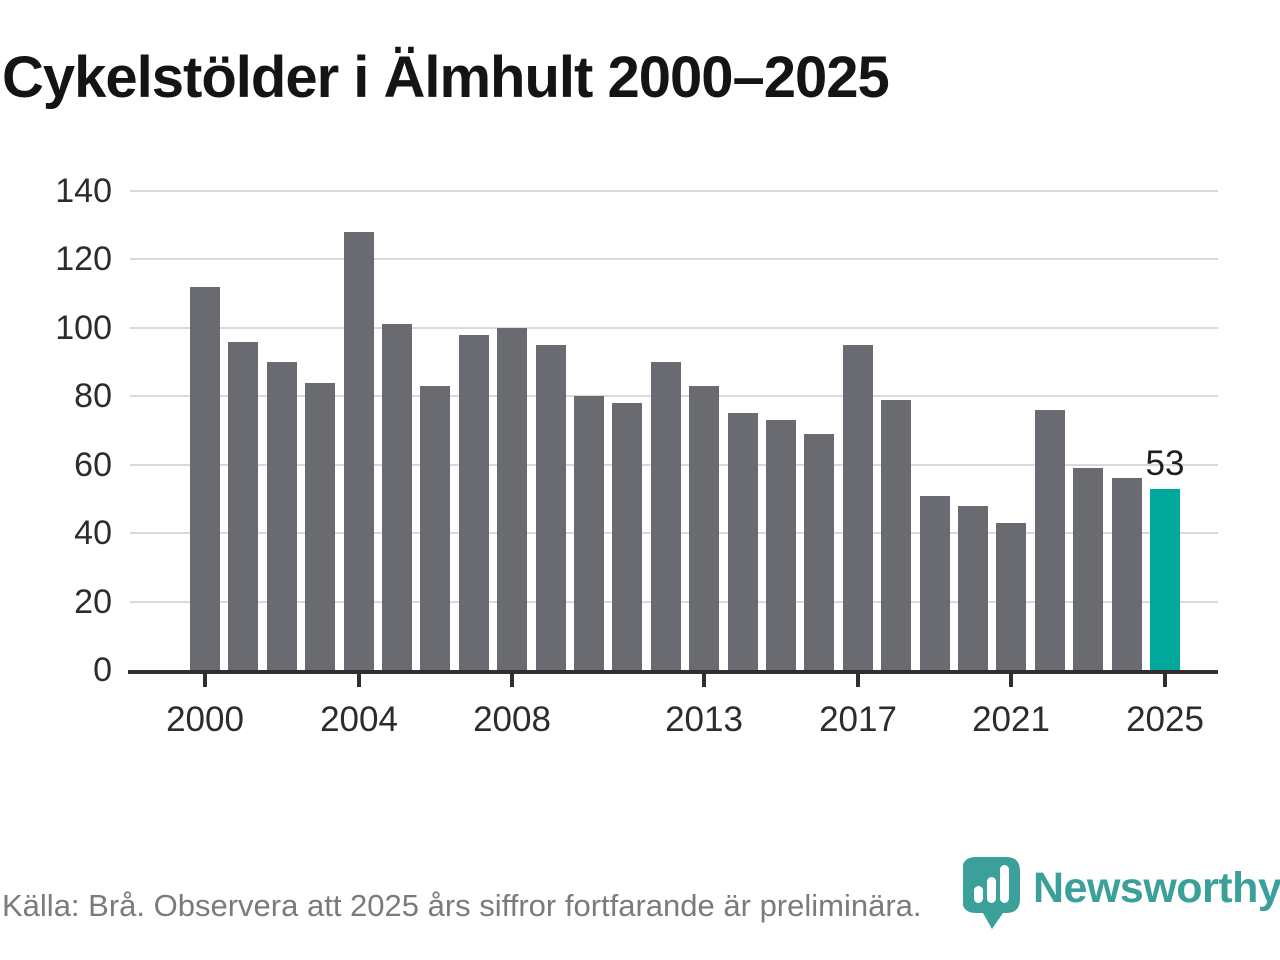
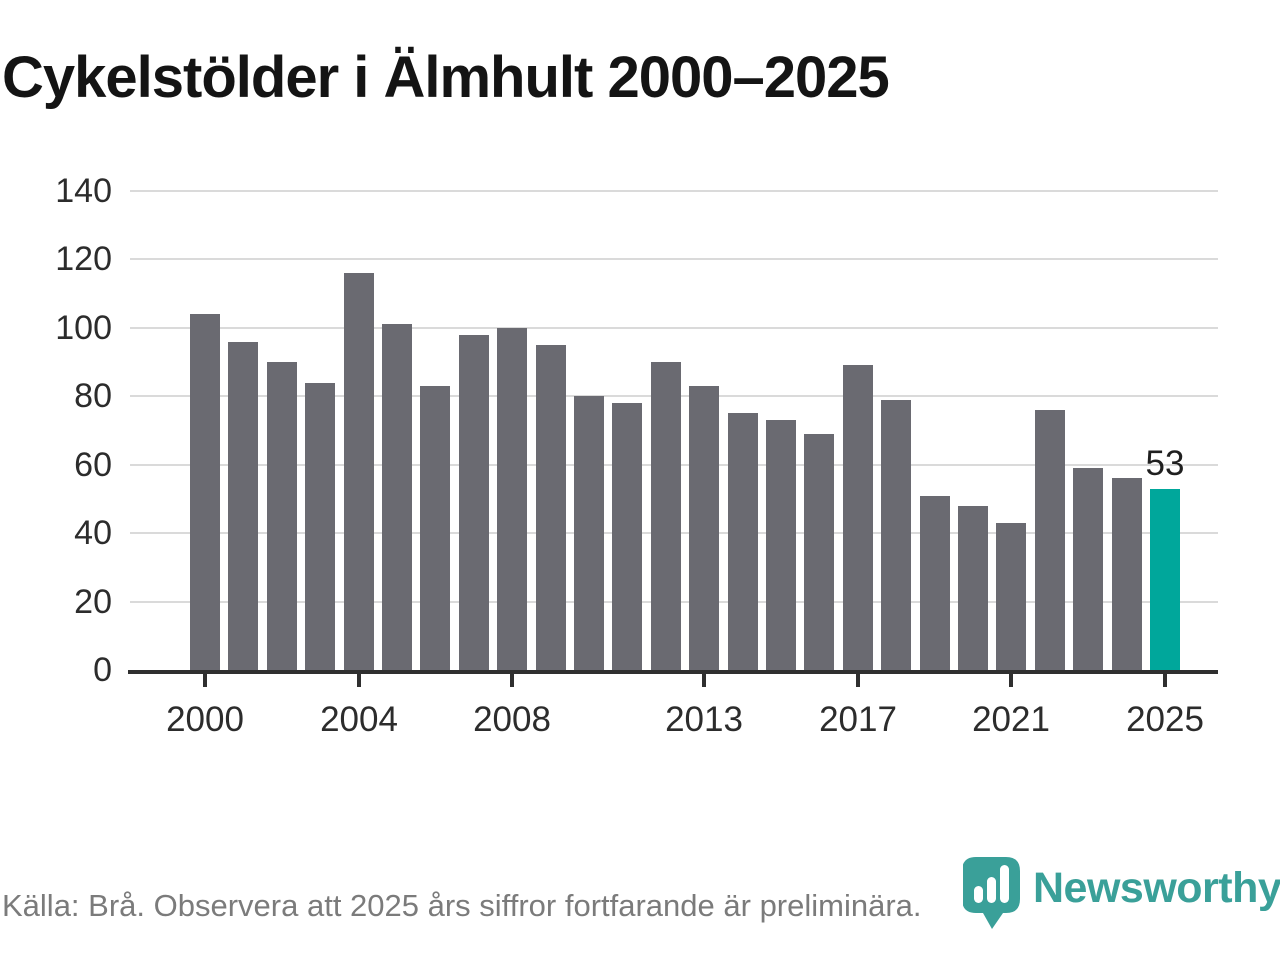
2000: 112 -> 104
2004: 128 -> 116
2017: 95 -> 89
